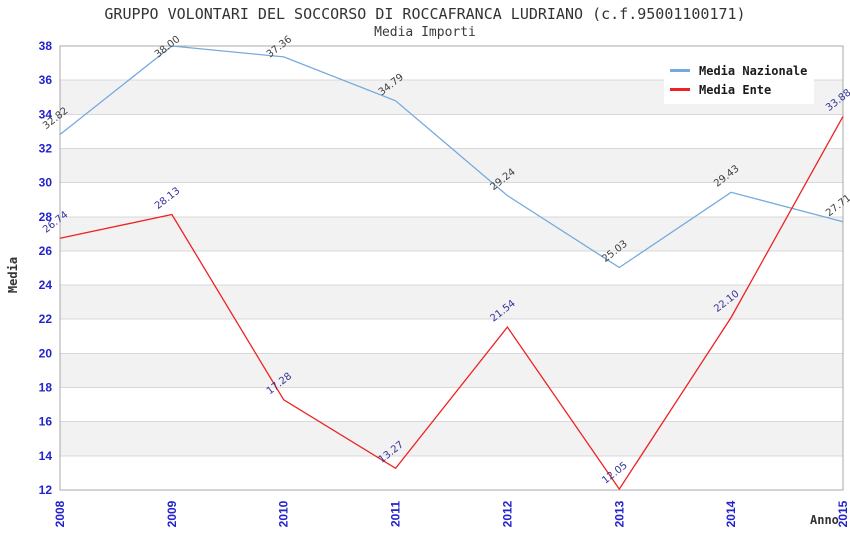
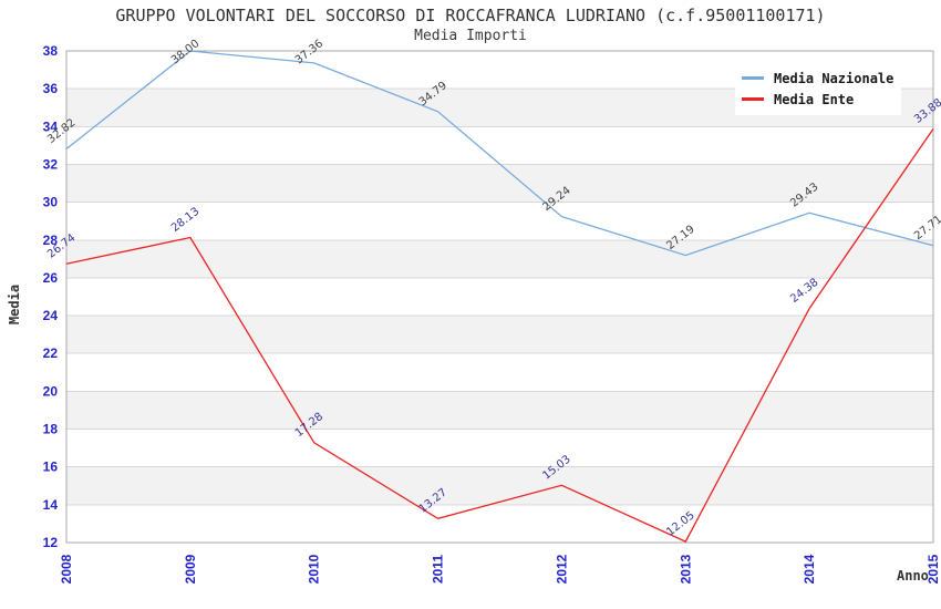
Media Ente/2012: 21.54 -> 15.03
Media Nazionale/2013: 25.03 -> 27.19
Media Ente/2014: 22.10 -> 24.38
